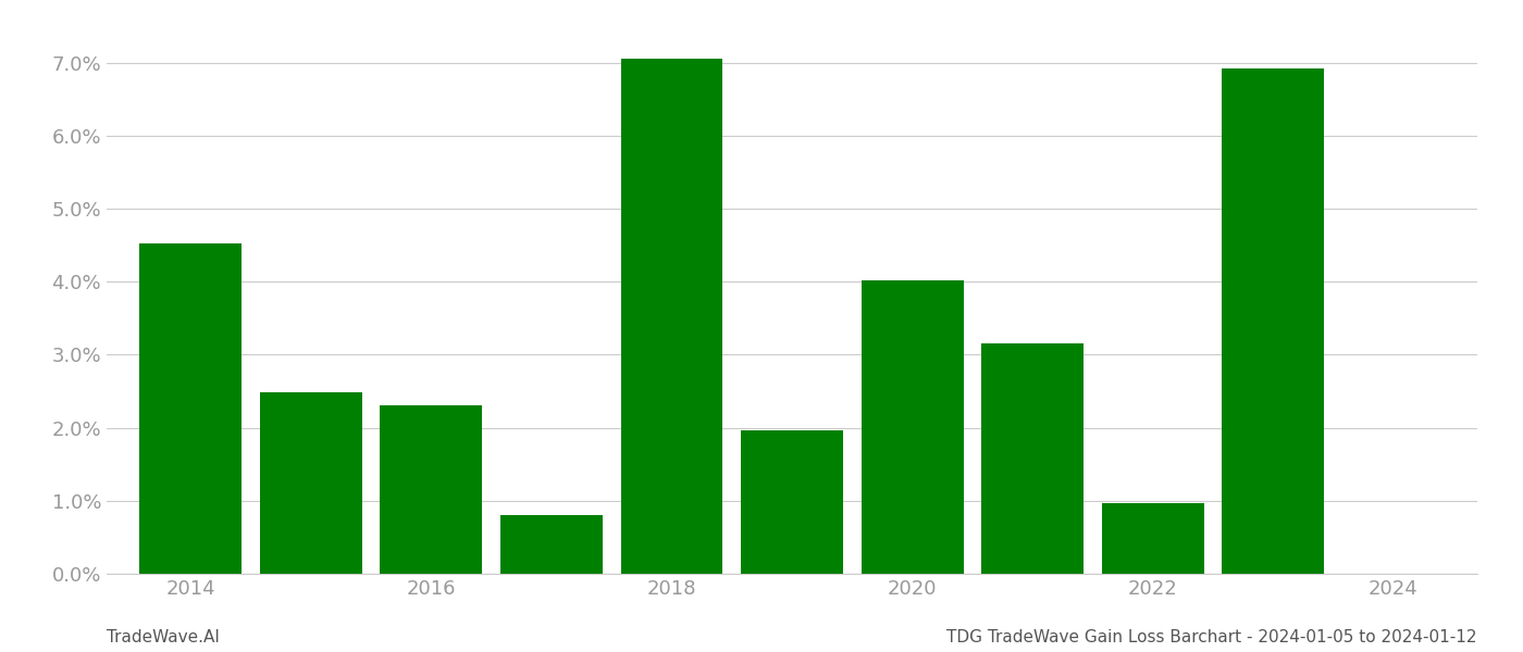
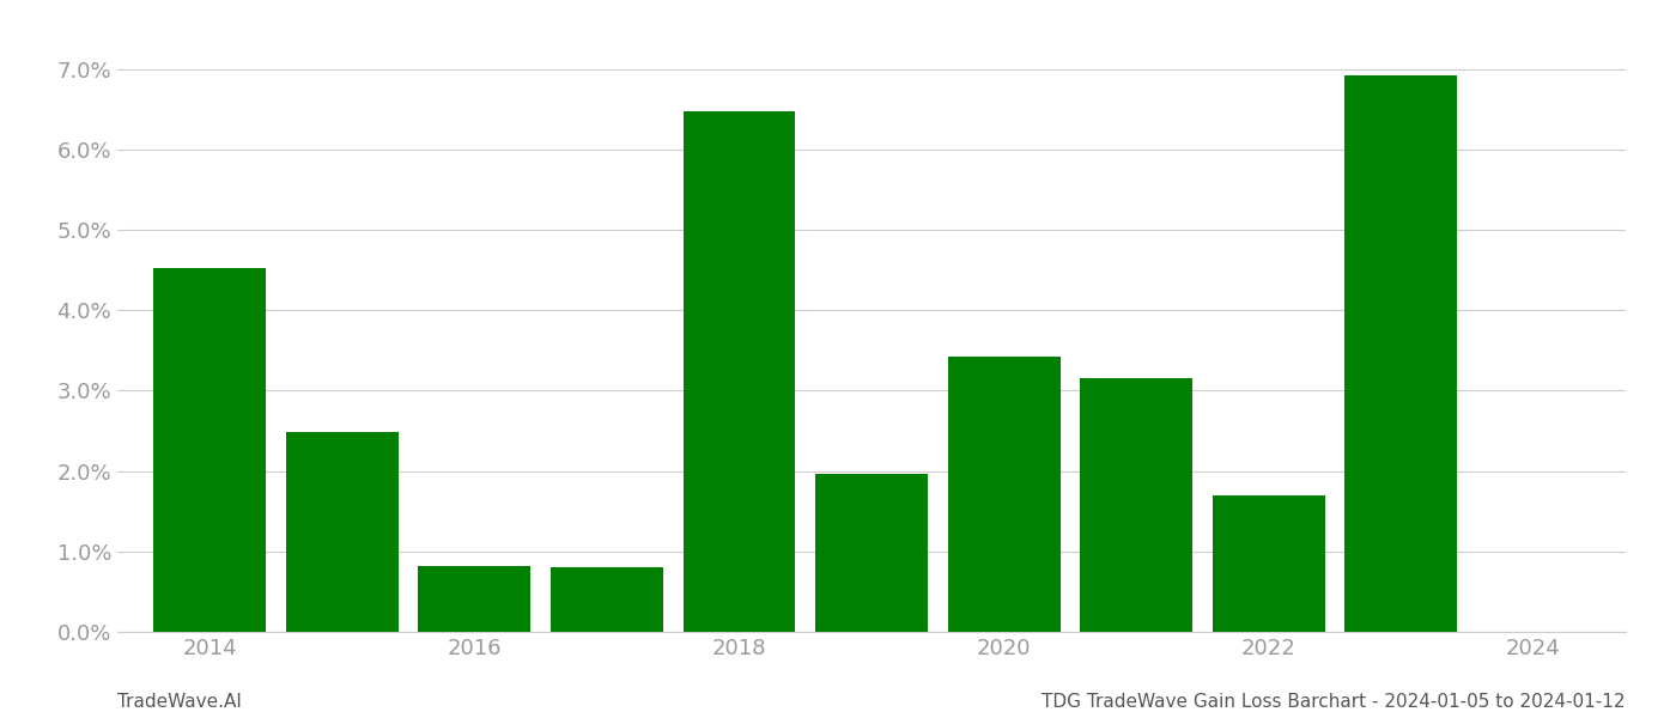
2016: 2.30% -> 0.82%
2018: 7.06% -> 6.48%
2020: 4.02% -> 3.42%
2022: 0.96% -> 1.70%
